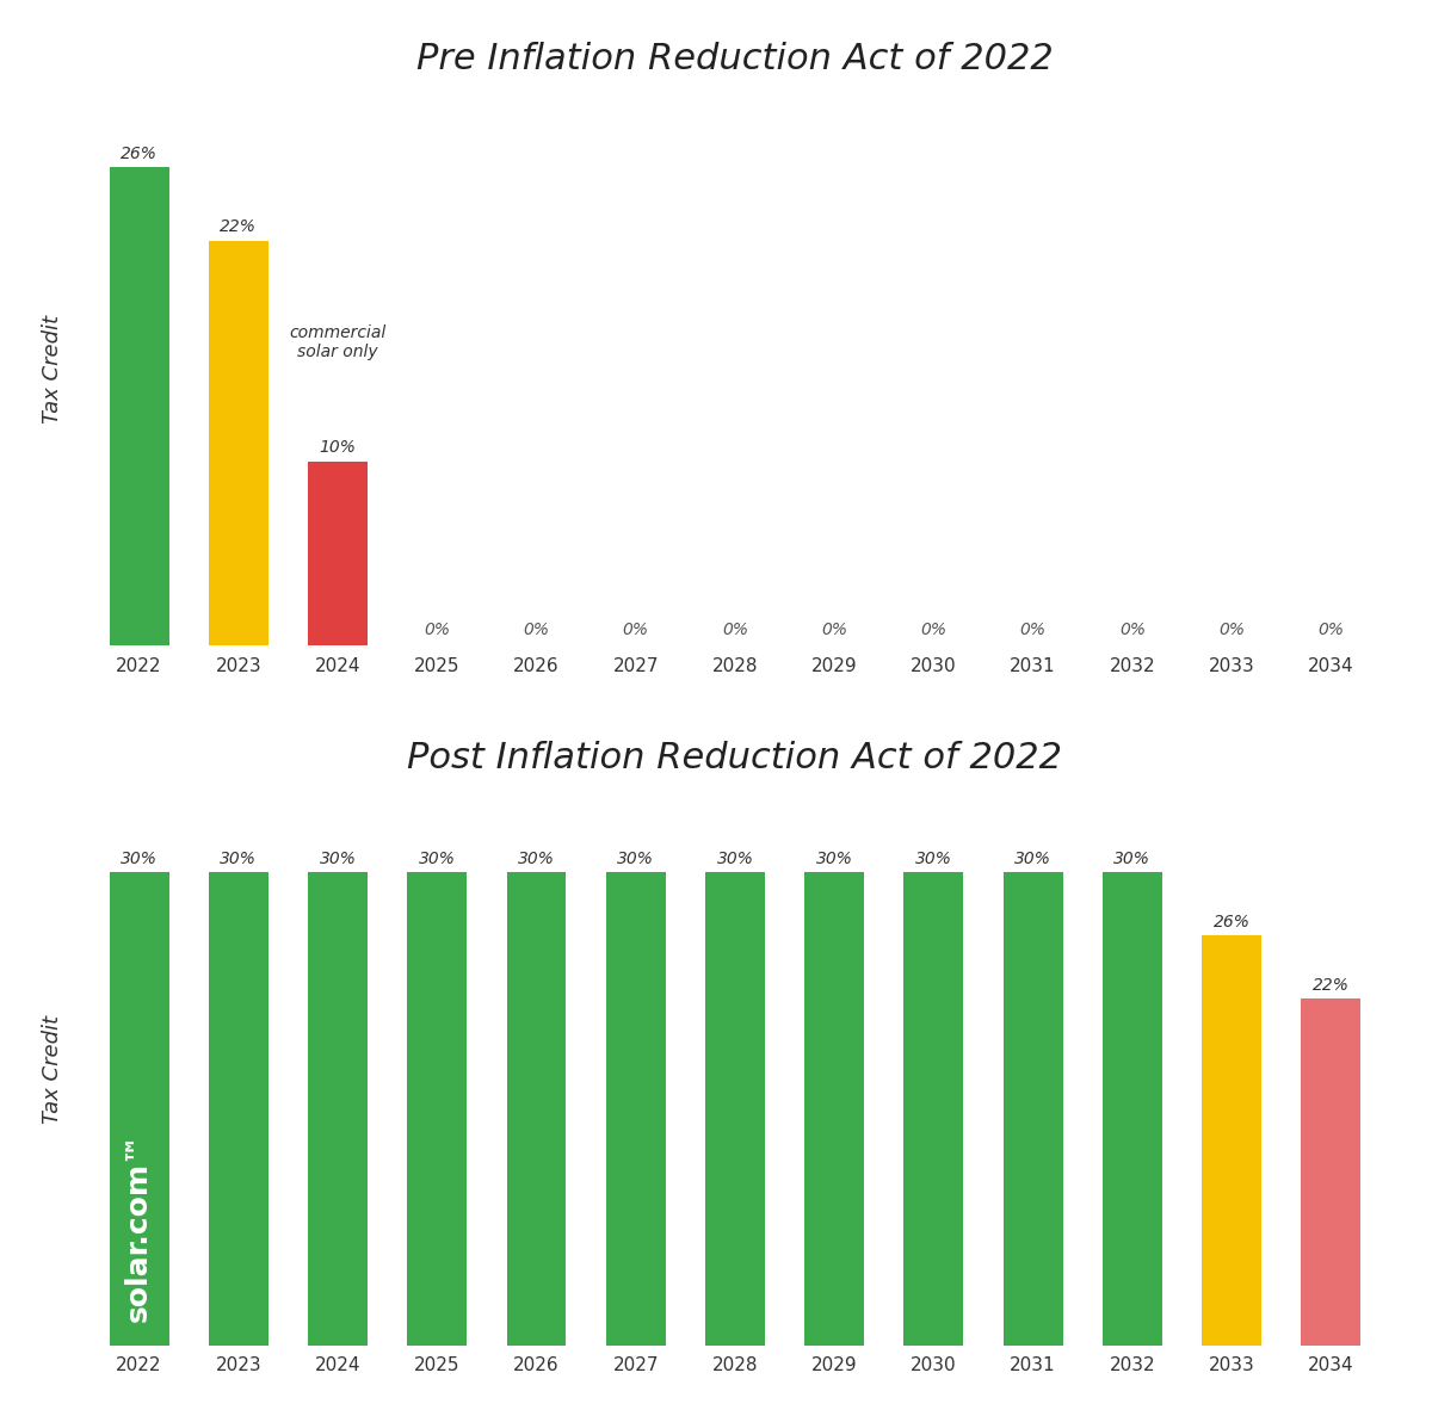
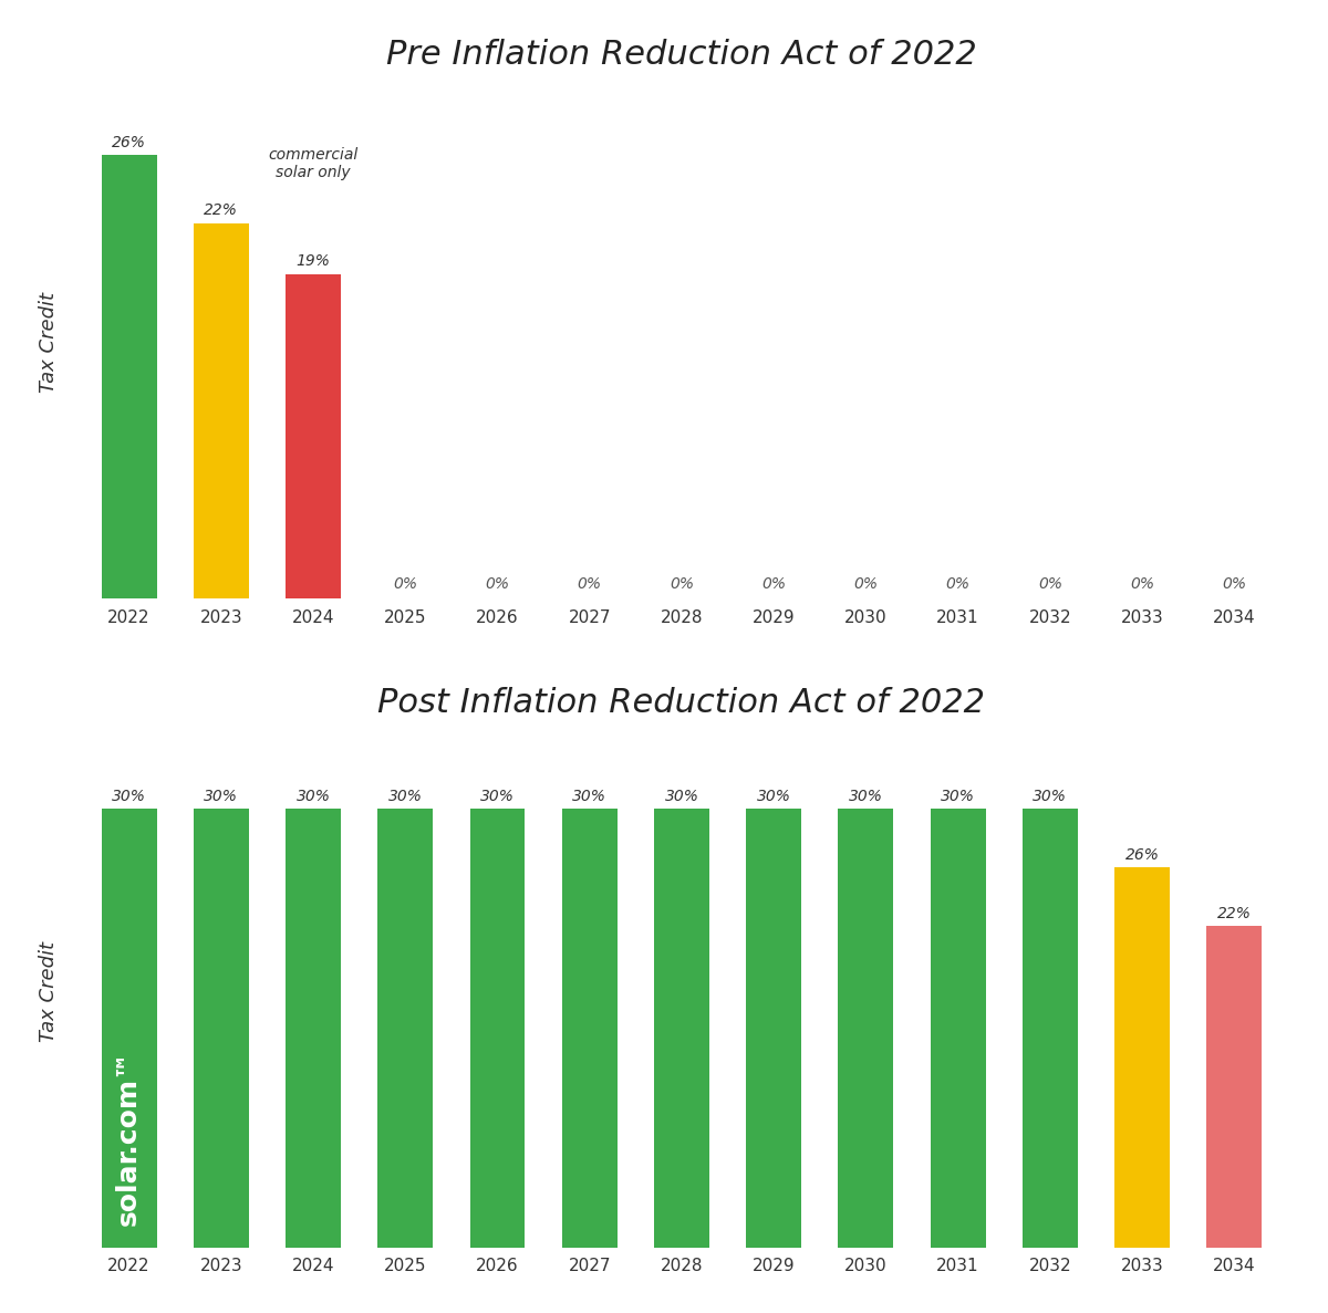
Pre Inflation Reduction Act of 2022/2024: 10% -> 19%
